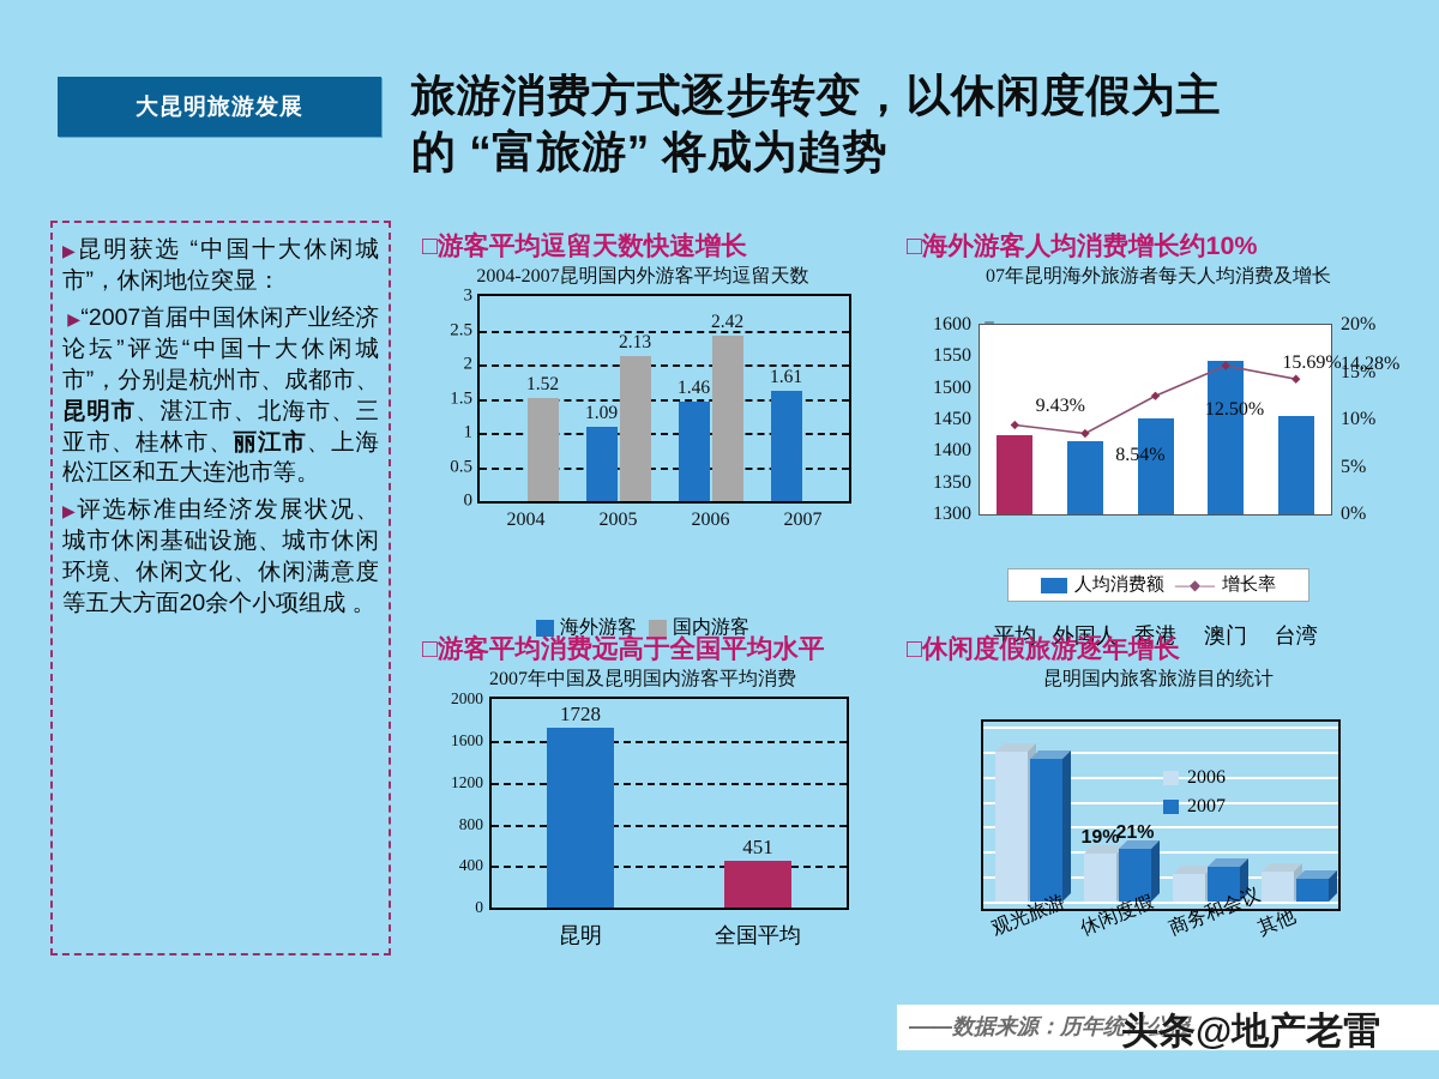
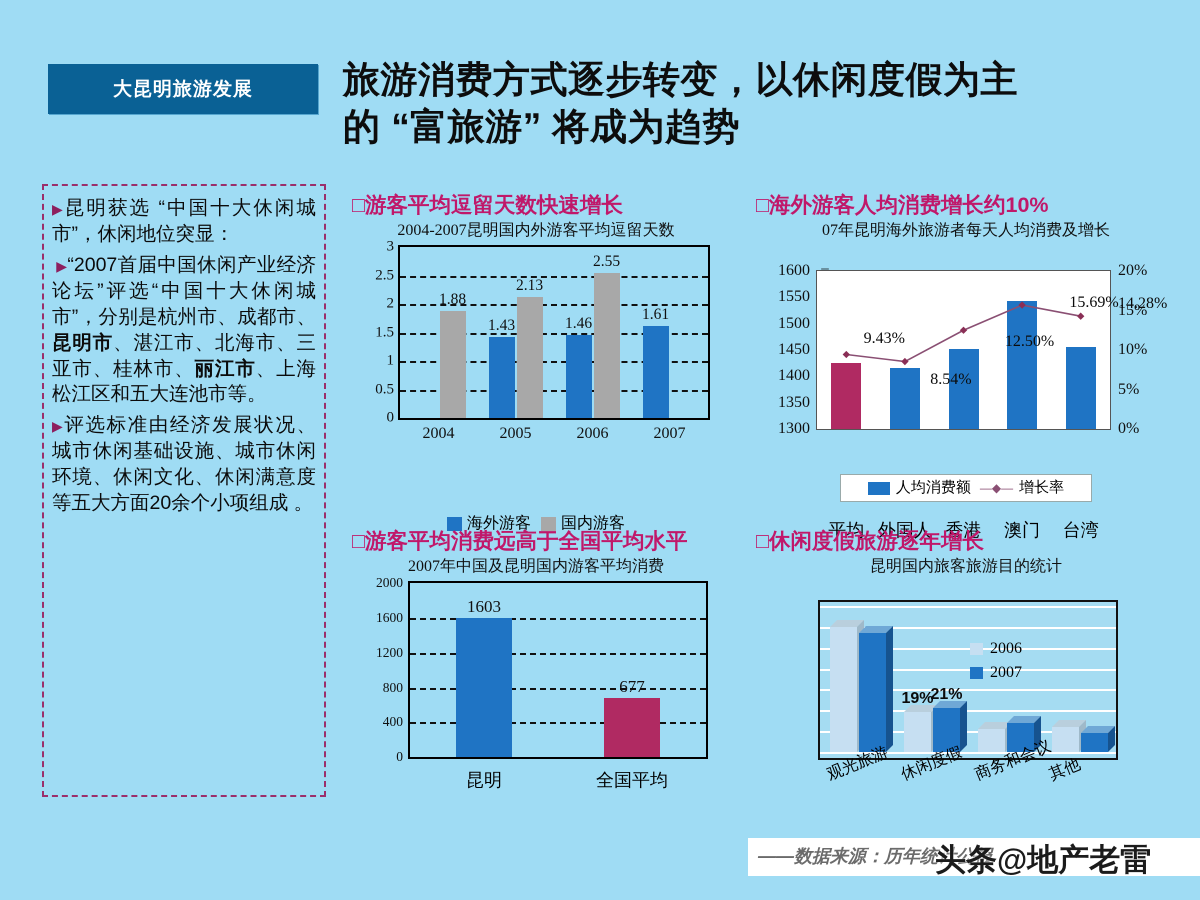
2004-2007昆明国内外游客平均逗留天数/国内游客/2004: 1.52 -> 1.88
2004-2007昆明国内外游客平均逗留天数/海外游客/2005: 1.09 -> 1.43
2004-2007昆明国内外游客平均逗留天数/国内游客/2006: 2.42 -> 2.55
2007年中国及昆明国内游客平均消费/昆明: 1728 -> 1603
2007年中国及昆明国内游客平均消费/全国平均: 451 -> 677
